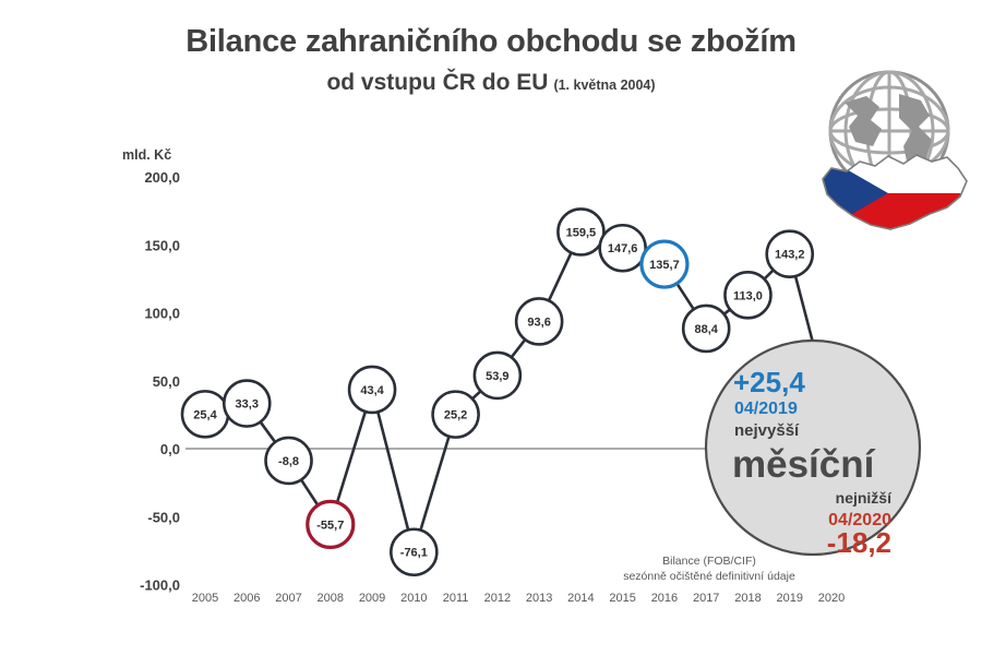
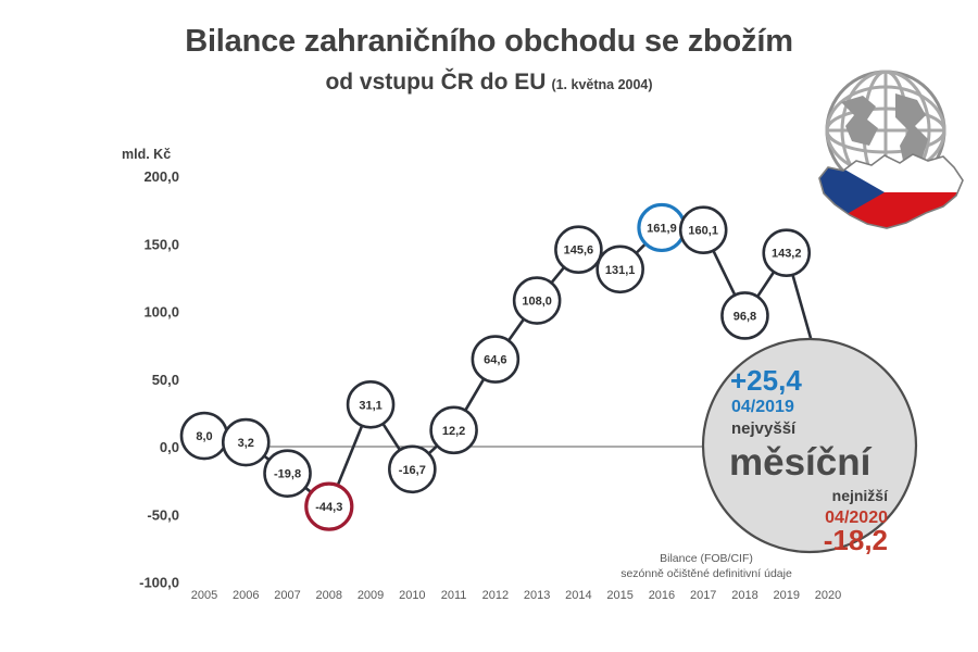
2005: 25,4 -> 8,0
2006: 33,3 -> 3,2
2007: -8,8 -> -19,8
2008: -55,7 -> -44,3
2009: 43,4 -> 31,1
2010: -76,1 -> -16,7
2011: 25,2 -> 12,2
2012: 53,9 -> 64,6
2013: 93,6 -> 108,0
2014: 159,5 -> 145,6
2015: 147,6 -> 131,1
2016: 135,7 -> 161,9
2017: 88,4 -> 160,1
2018: 113,0 -> 96,8
2020: 26 -> 35
